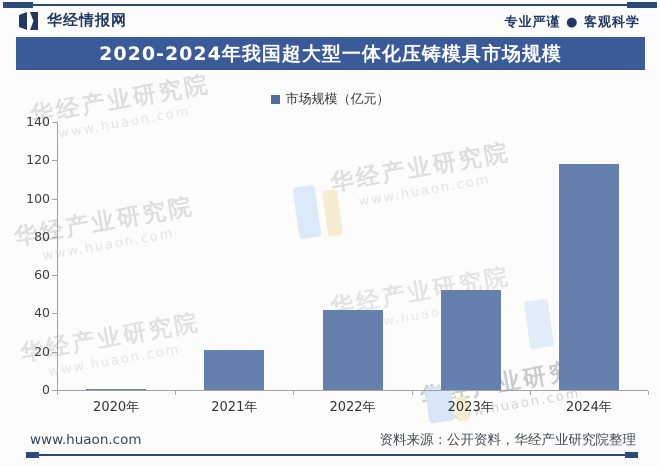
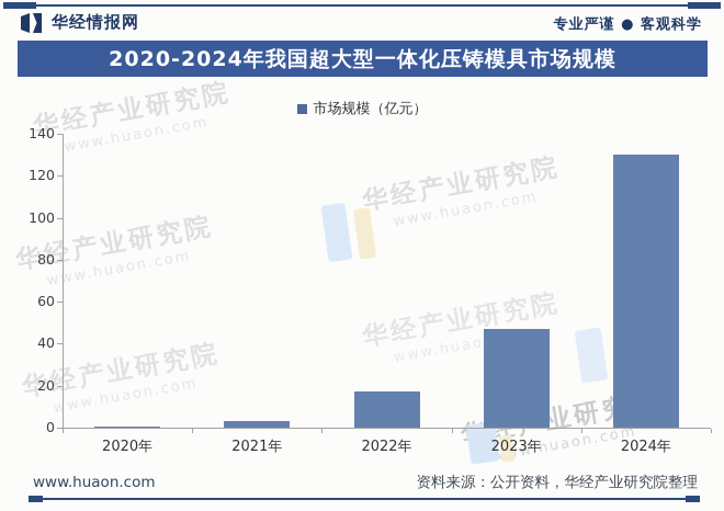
2021年: 21 -> 3
2022年: 42 -> 17
2023年: 52 -> 47
2024年: 118 -> 130
